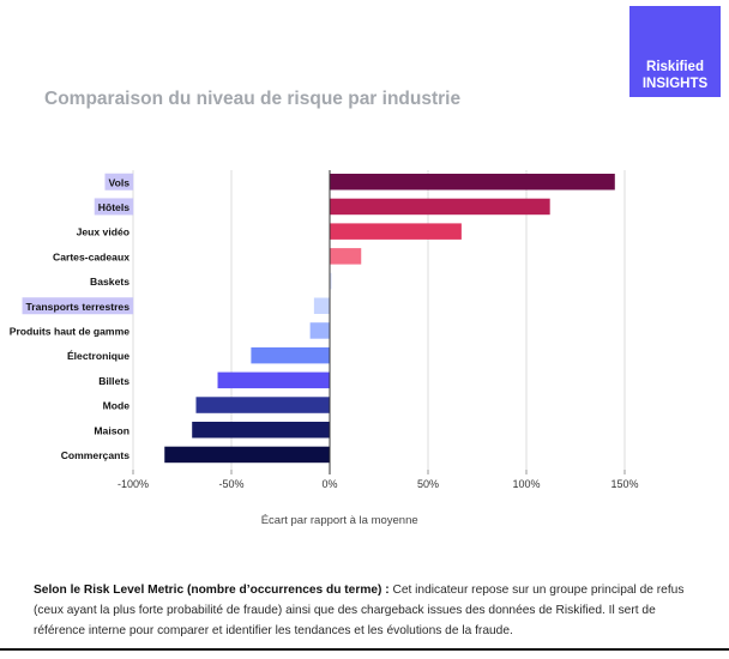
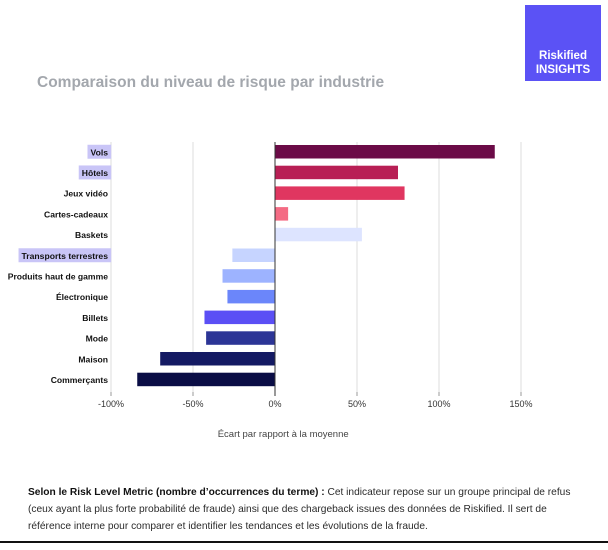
Vols: 145% -> 134%
Hôtels: 112% -> 75%
Jeux vidéo: 67% -> 79%
Cartes-cadeaux: 16% -> 8%
Baskets: 1% -> 53%
Transports terrestres: -8% -> -26%
Produits haut de gamme: -10% -> -32%
Électronique: -40% -> -29%
Billets: -57% -> -43%
Mode: -68% -> -42%
